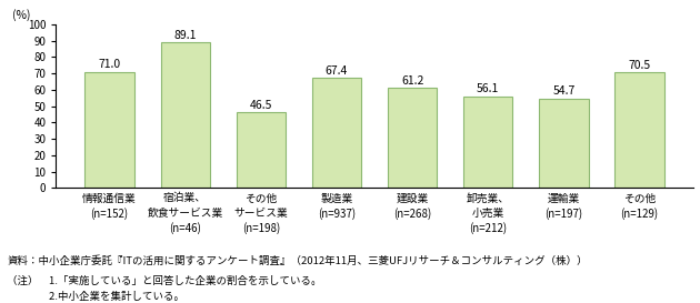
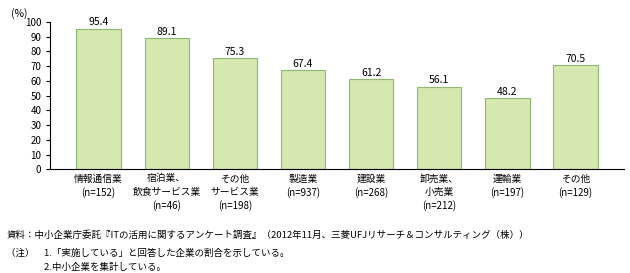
情報通信業 (n=152): 71.0 -> 95.4
その他 サービス業 (n=198): 46.5 -> 75.3
運輸業 (n=197): 54.7 -> 48.2
